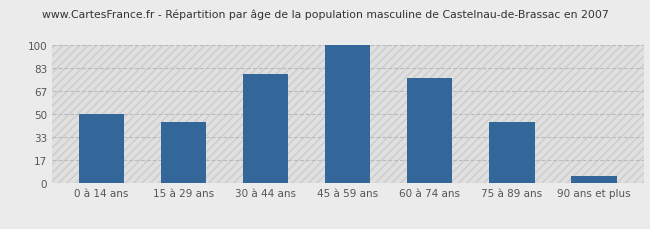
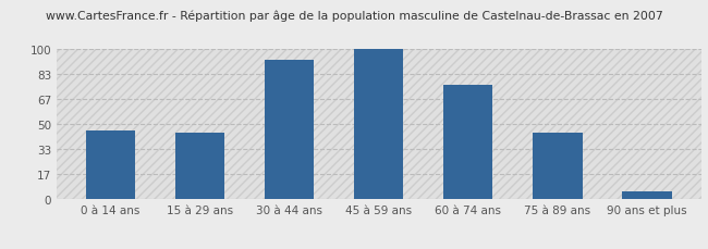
0 à 14 ans: 50 -> 46
30 à 44 ans: 79 -> 93
